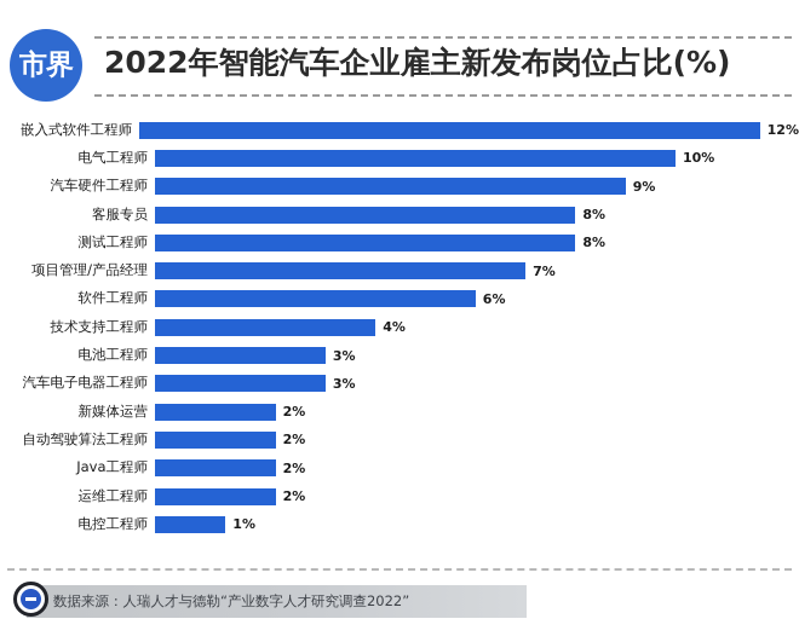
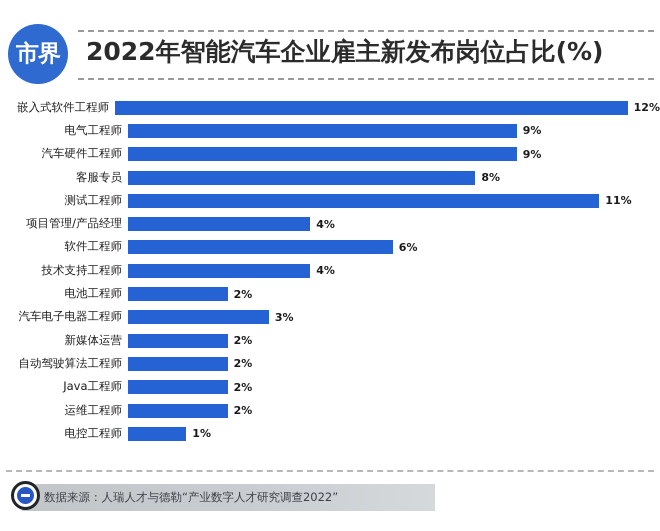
电气工程师: 10% -> 9%
测试工程师: 8% -> 11%
项目管理/产品经理: 7% -> 4%
电池工程师: 3% -> 2%
